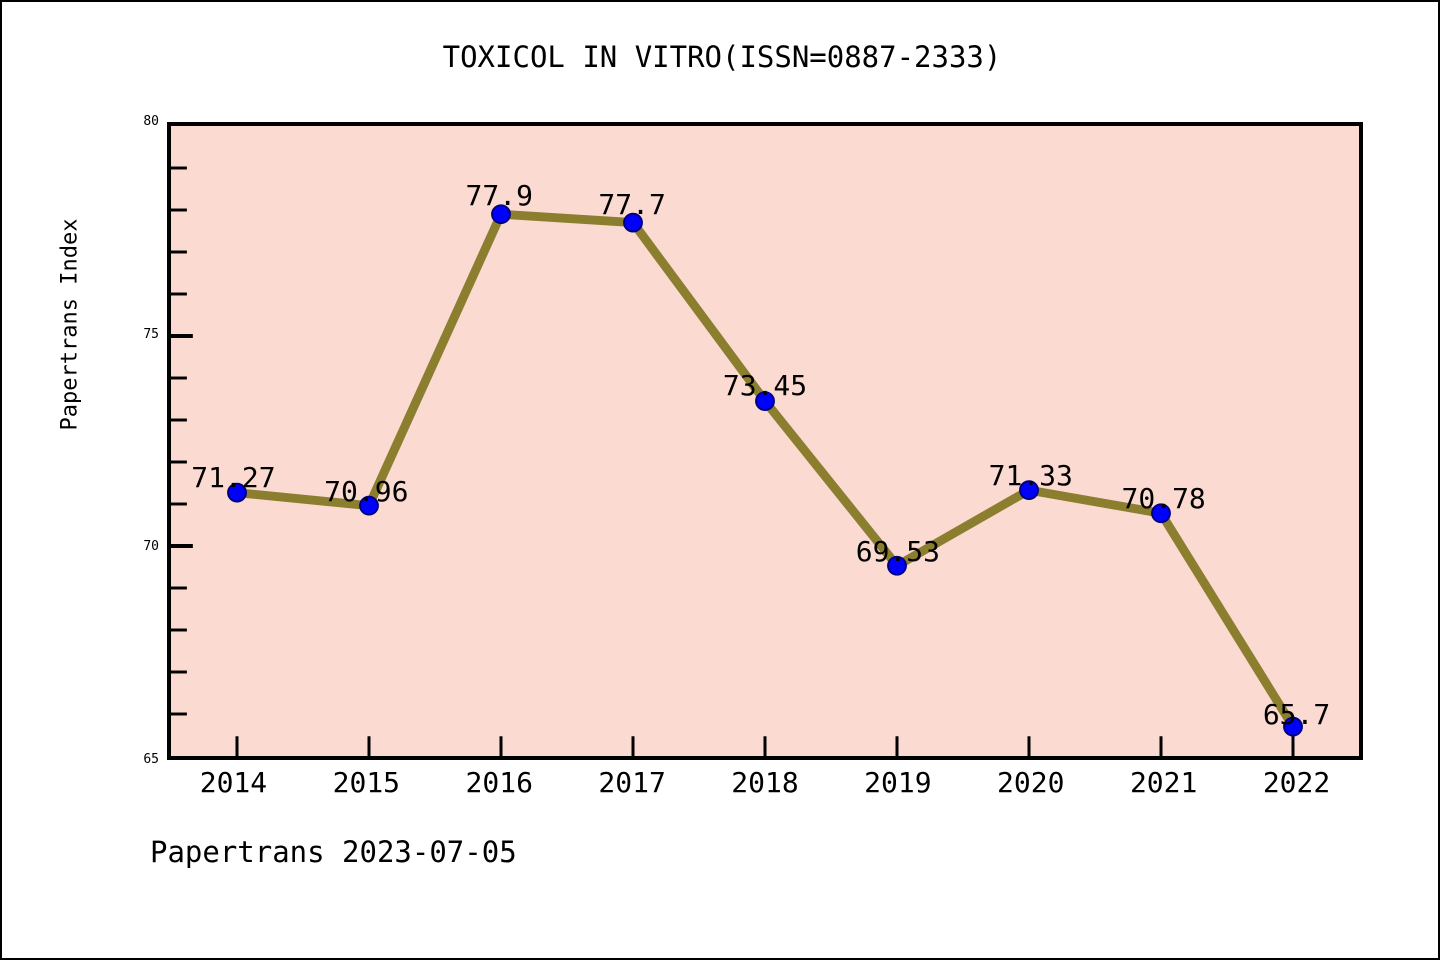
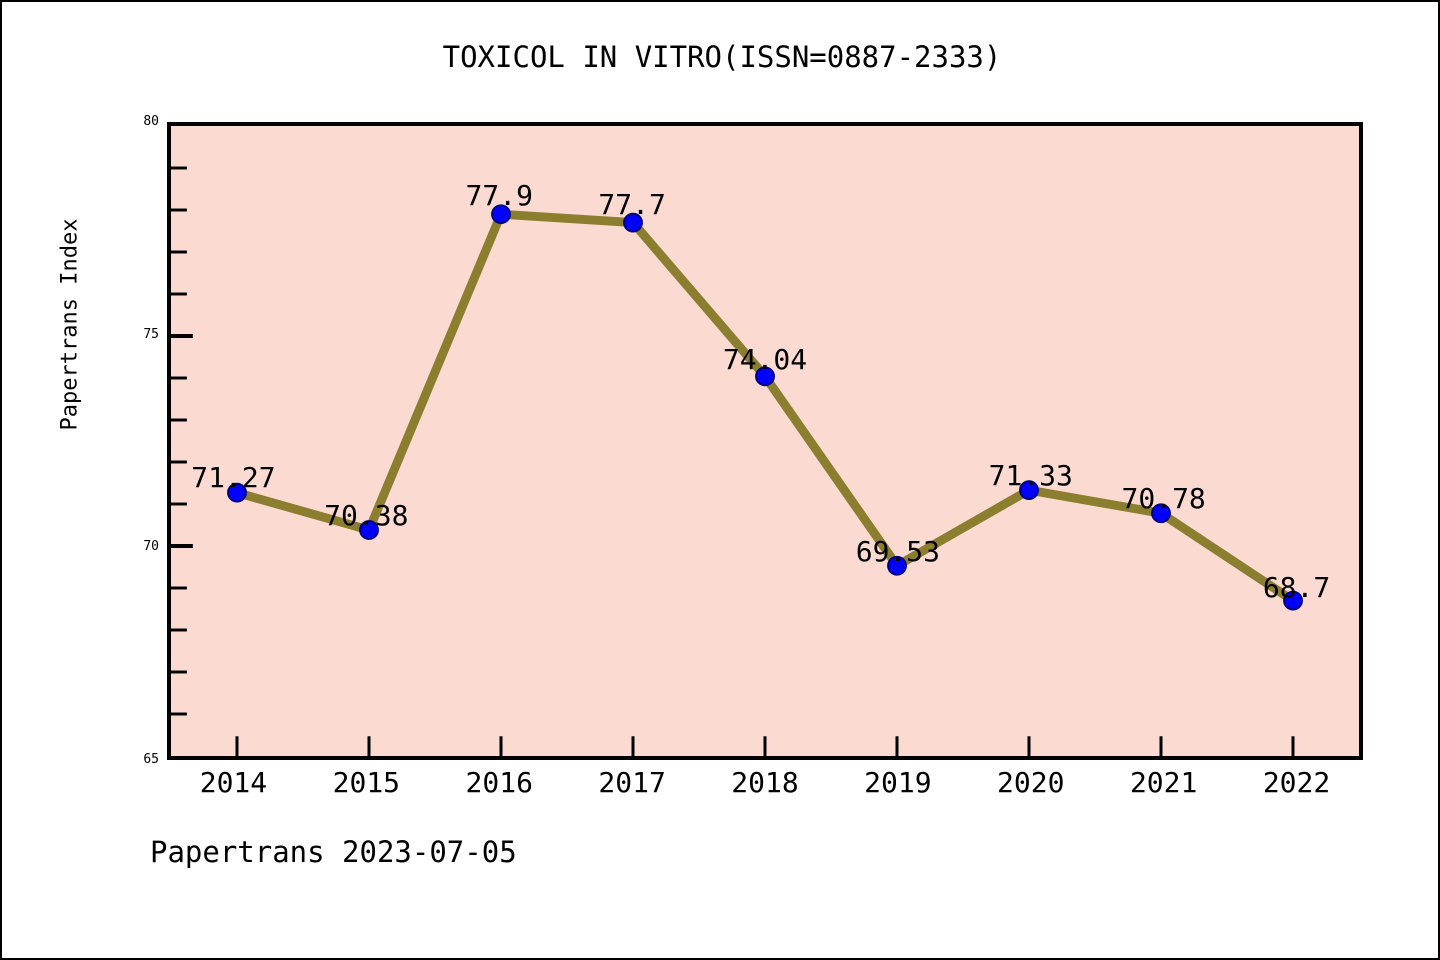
2015: 70.96 -> 70.38
2018: 73.45 -> 74.04
2022: 65.7 -> 68.7
